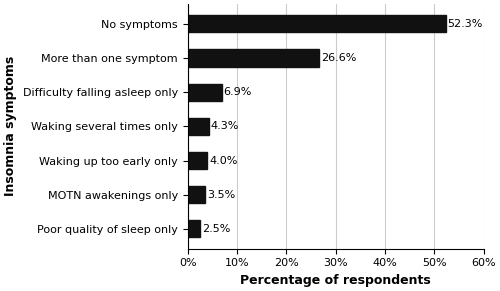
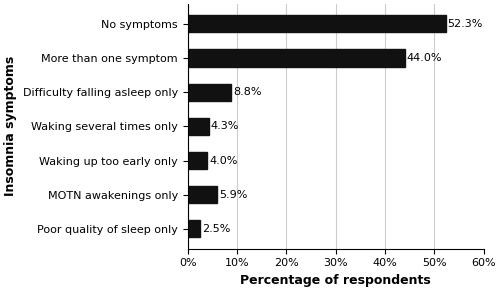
More than one symptom: 26.6% -> 44.0%
Difficulty falling asleep only: 6.9% -> 8.8%
MOTN awakenings only: 3.5% -> 5.9%
